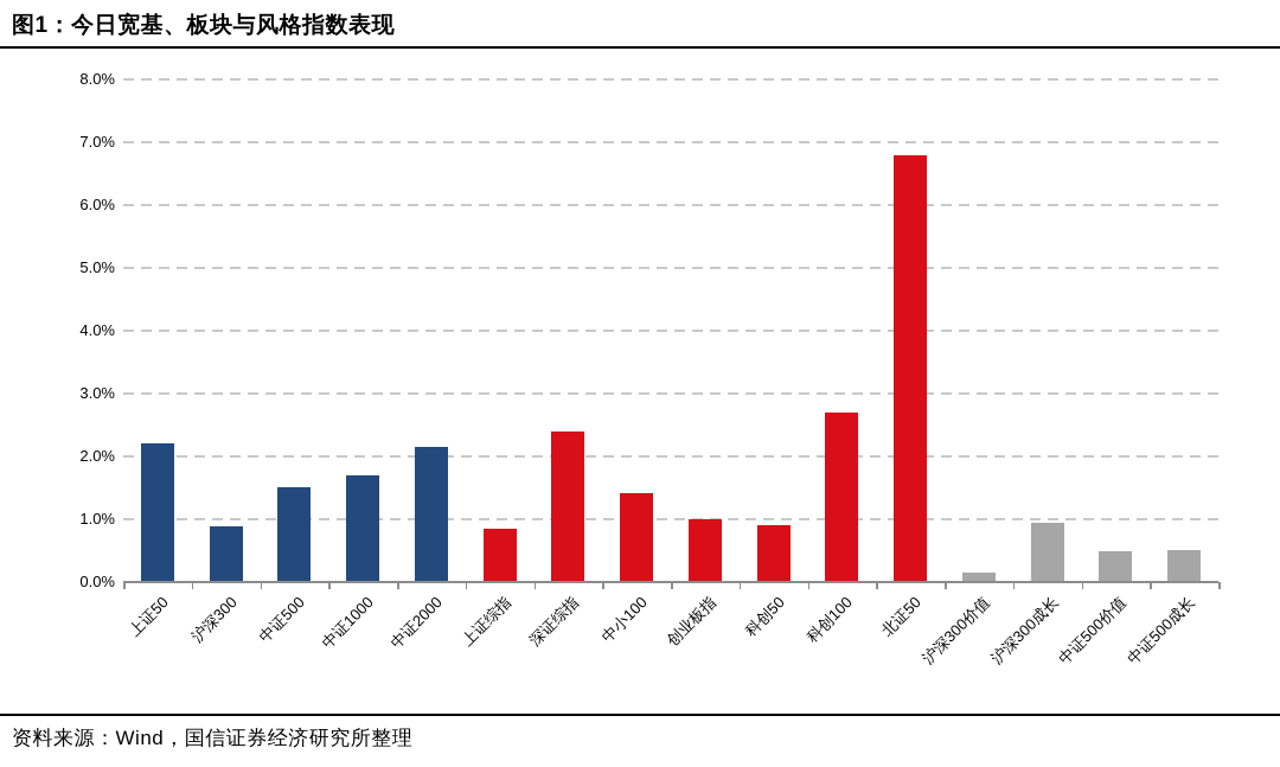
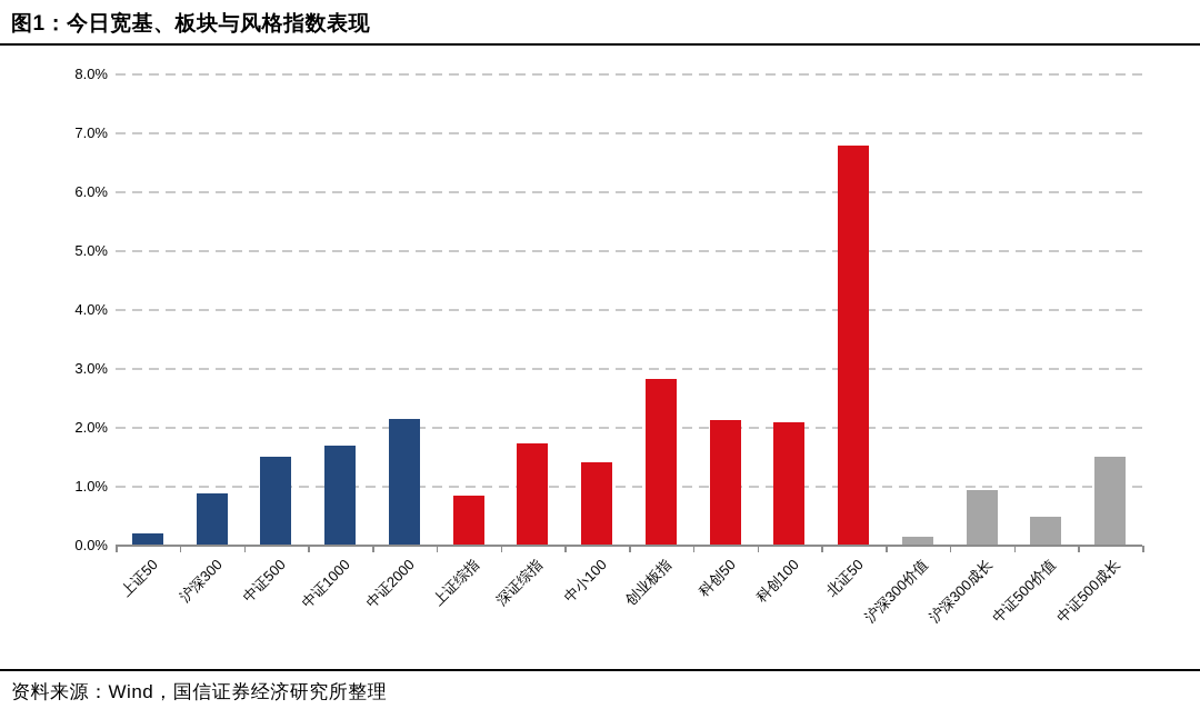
上证50: 2.2% -> 0.2%
深证综指: 2.4% -> 1.7%
创业板指: 1.0% -> 2.8%
科创50: 0.9% -> 2.1%
科创100: 2.7% -> 2.1%
中证500成长: 0.5% -> 1.5%
